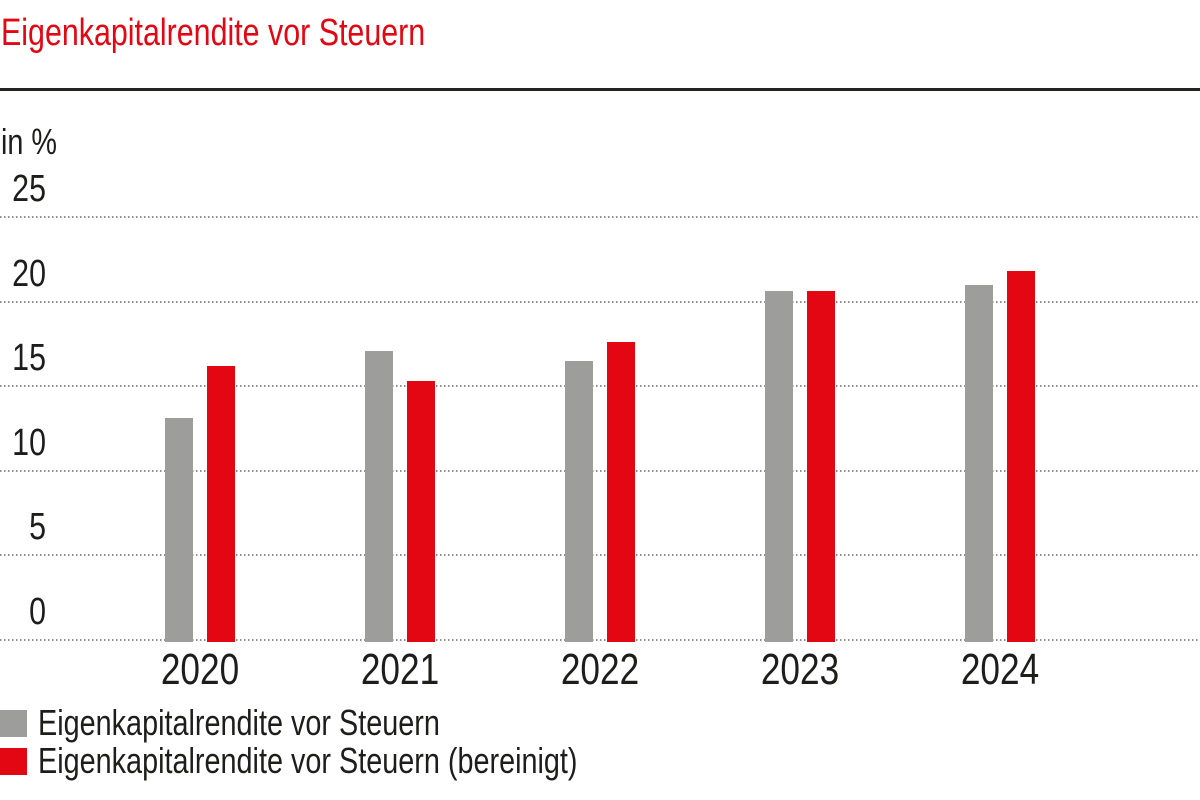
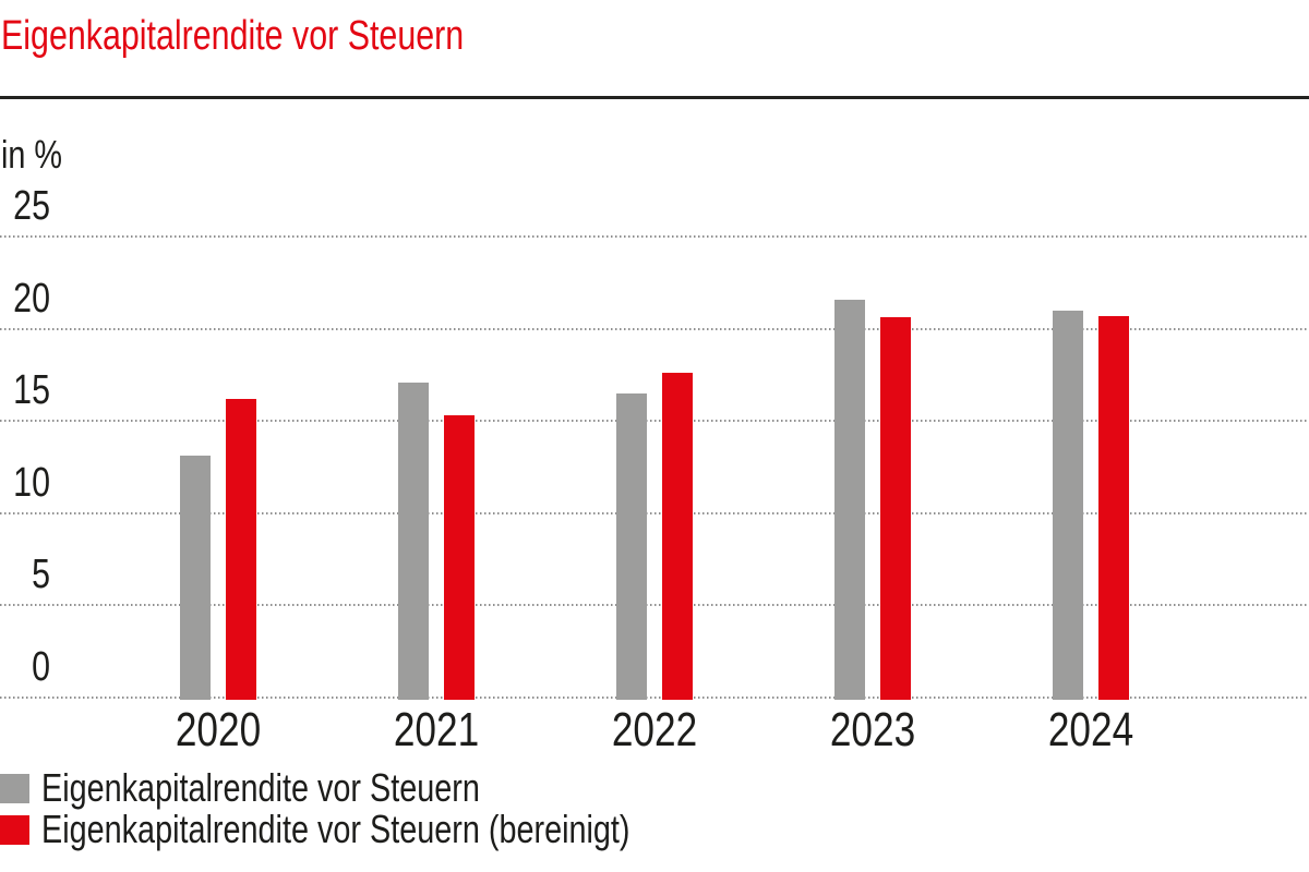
Eigenkapitalrendite vor Steuern/2023: 20.6 -> 21.6
Eigenkapitalrendite vor Steuern (bereinigt)/2024: 21.8 -> 20.7
